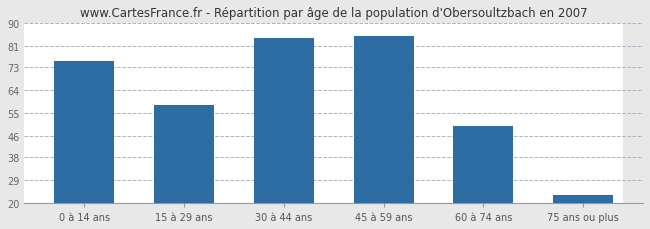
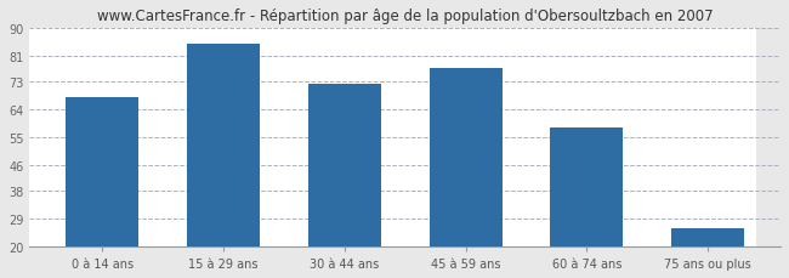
0 à 14 ans: 75 -> 68
15 à 29 ans: 58 -> 85
30 à 44 ans: 84 -> 72
45 à 59 ans: 85 -> 77
60 à 74 ans: 50 -> 58
75 ans ou plus: 23 -> 26
